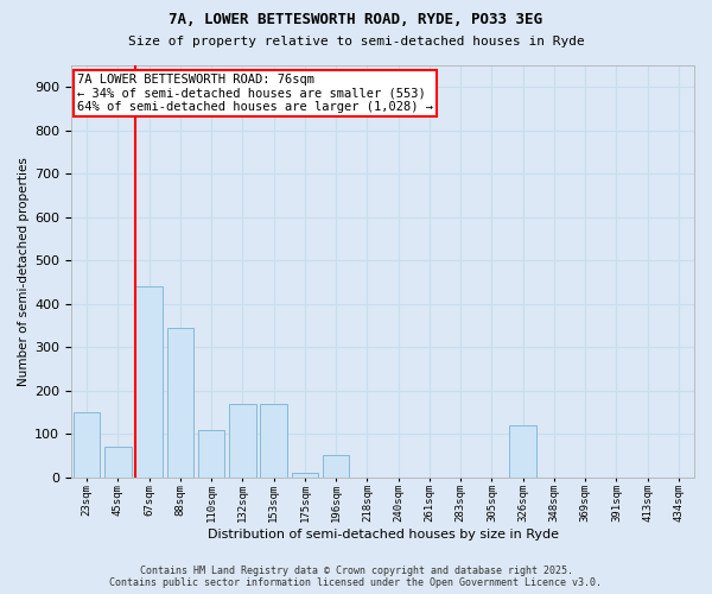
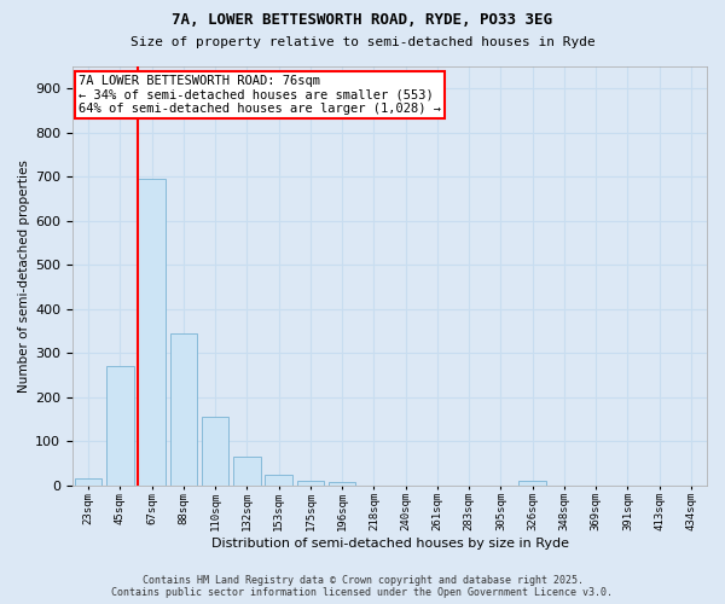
23sqm: 150 -> 15
45sqm: 70 -> 270
67sqm: 440 -> 695
110sqm: 110 -> 155
132sqm: 170 -> 65
153sqm: 170 -> 25
196sqm: 50 -> 8
326sqm: 120 -> 10
